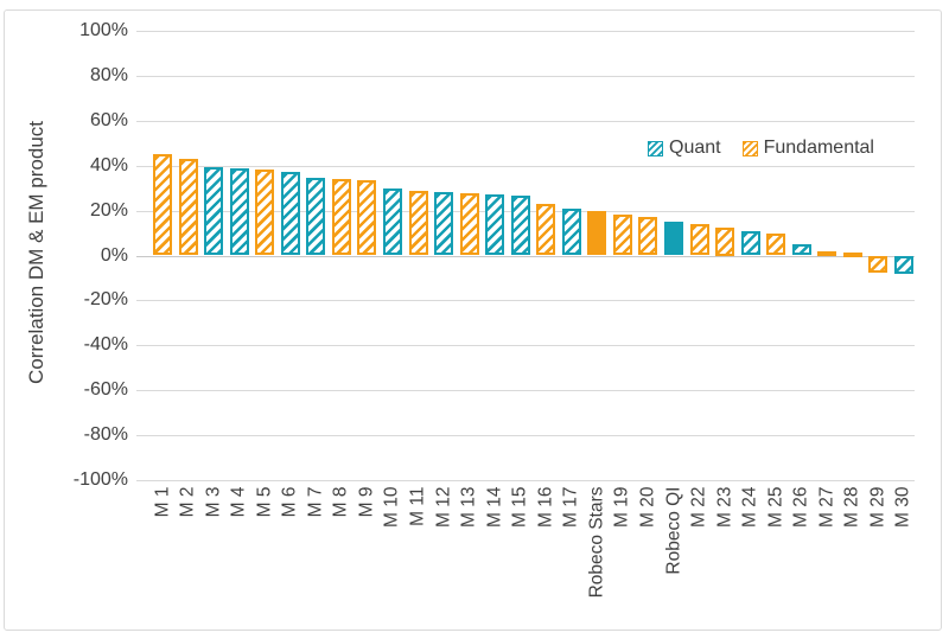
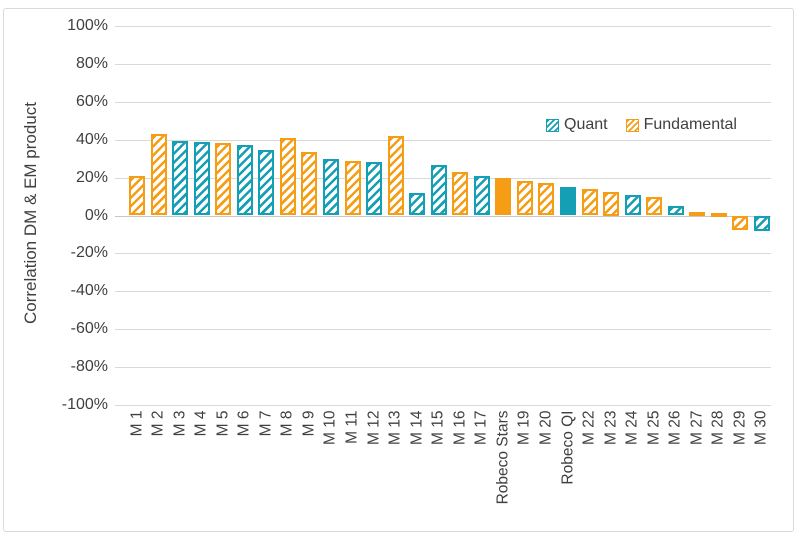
M 1: 45% -> 21%
M 8: 34% -> 41%
M 13: 28% -> 42%
M 14: 27% -> 12%
